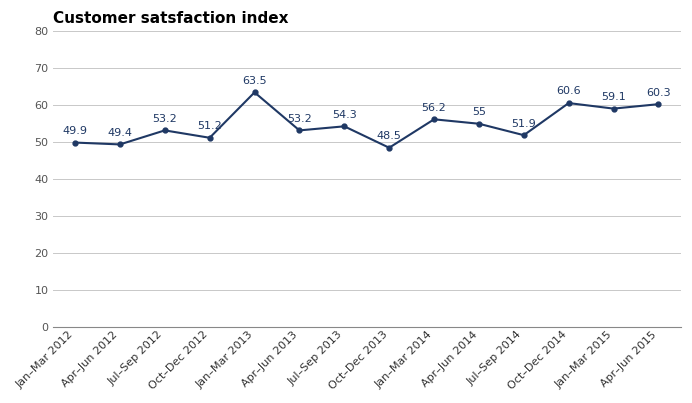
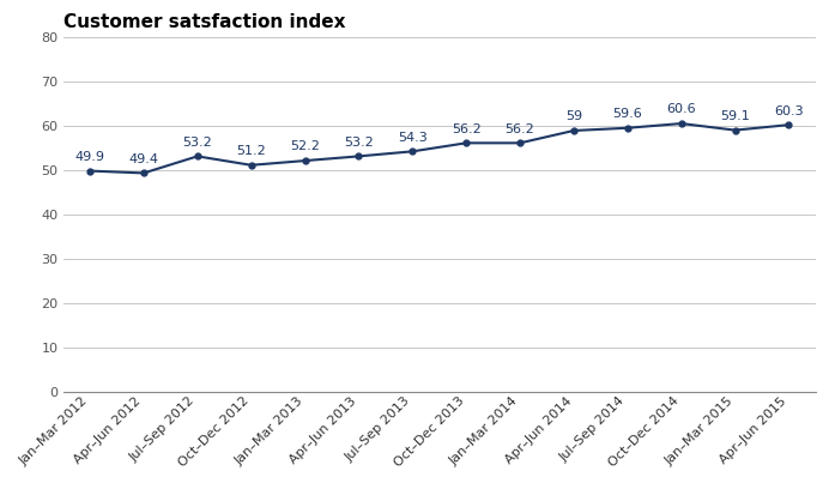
Jan–Mar 2013: 63.5 -> 52.2
Oct–Dec 2013: 48.5 -> 56.2
Apr–Jun 2014: 55 -> 59
Jul–Sep 2014: 51.9 -> 59.6
